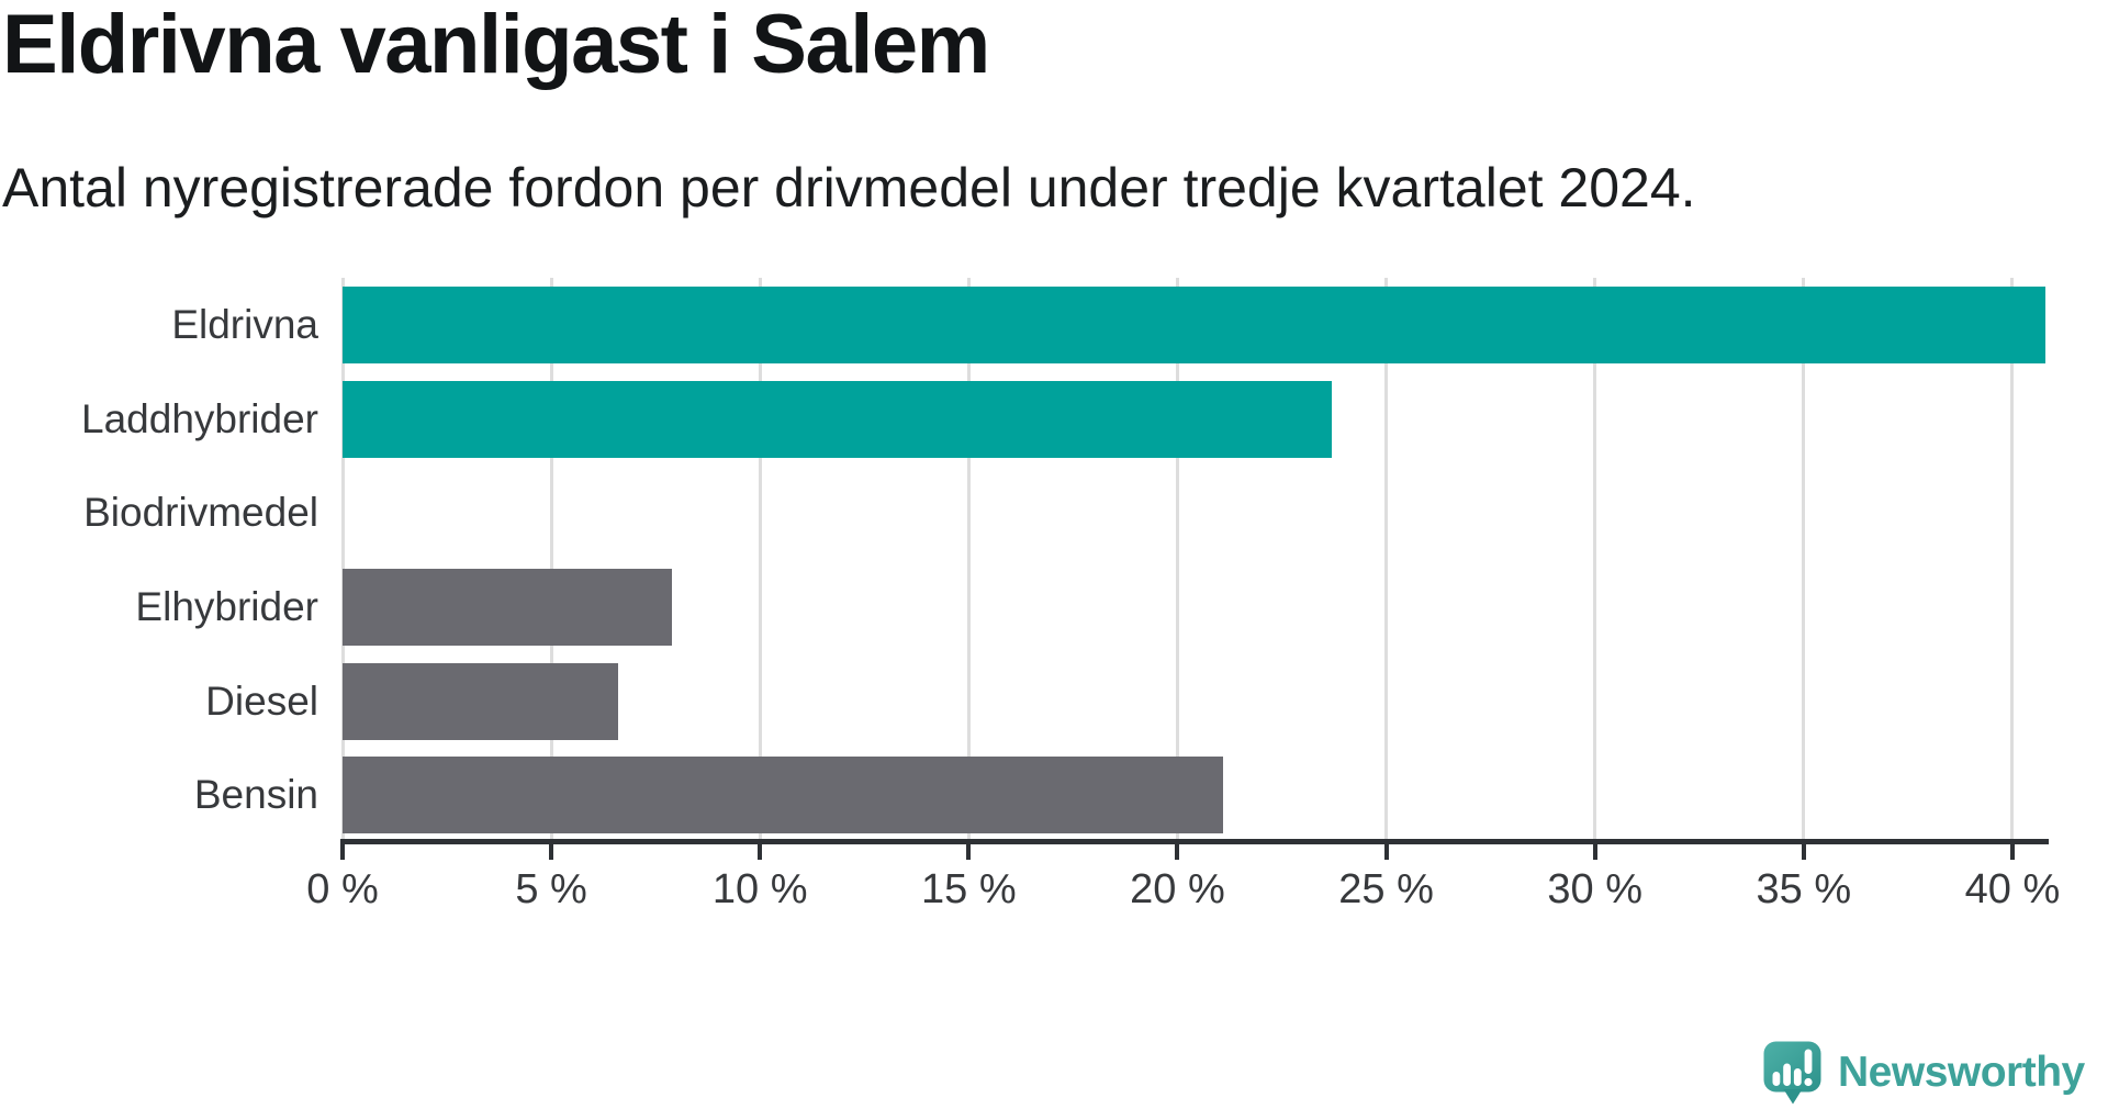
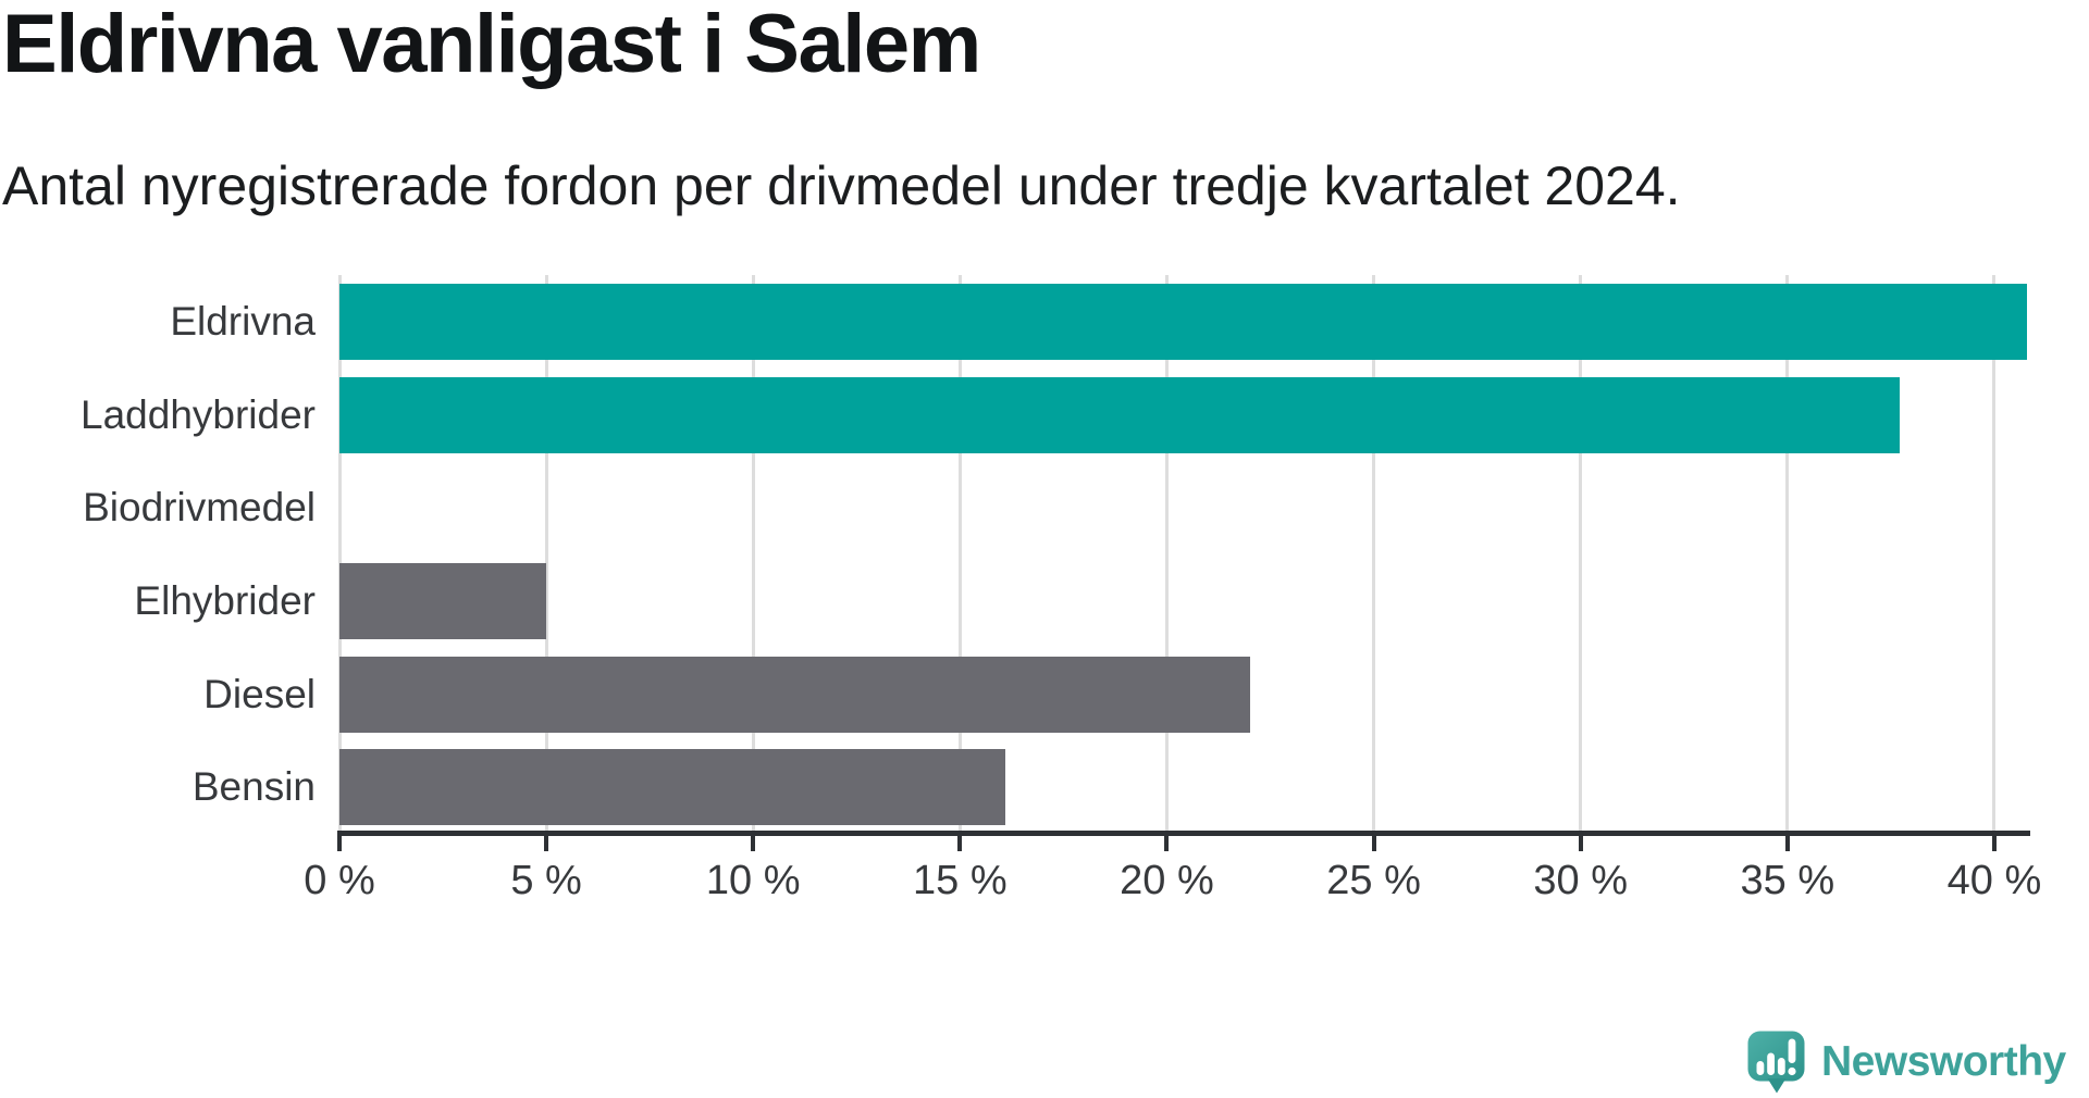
Laddhybrider: 23.7% -> 37.7%
Elhybrider: 7.9% -> 5.0%
Diesel: 6.6% -> 22.0%
Bensin: 21.1% -> 16.1%
